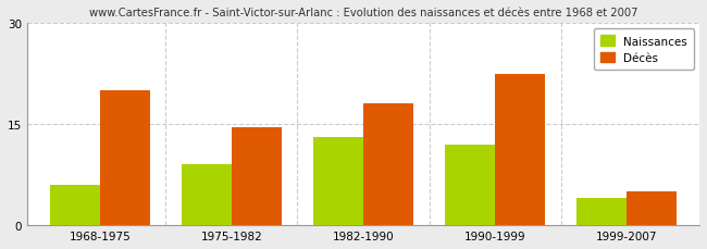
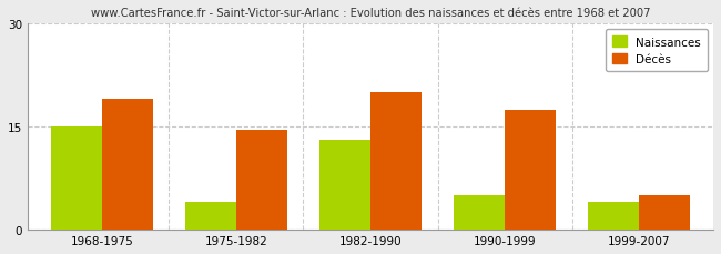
Naissances/1968-1975: 6 -> 15
Décès/1968-1975: 20.0 -> 19.0
Naissances/1975-1982: 9 -> 4
Décès/1982-1990: 18.0 -> 20.0
Naissances/1990-1999: 12 -> 5
Décès/1990-1999: 22.4 -> 17.5
